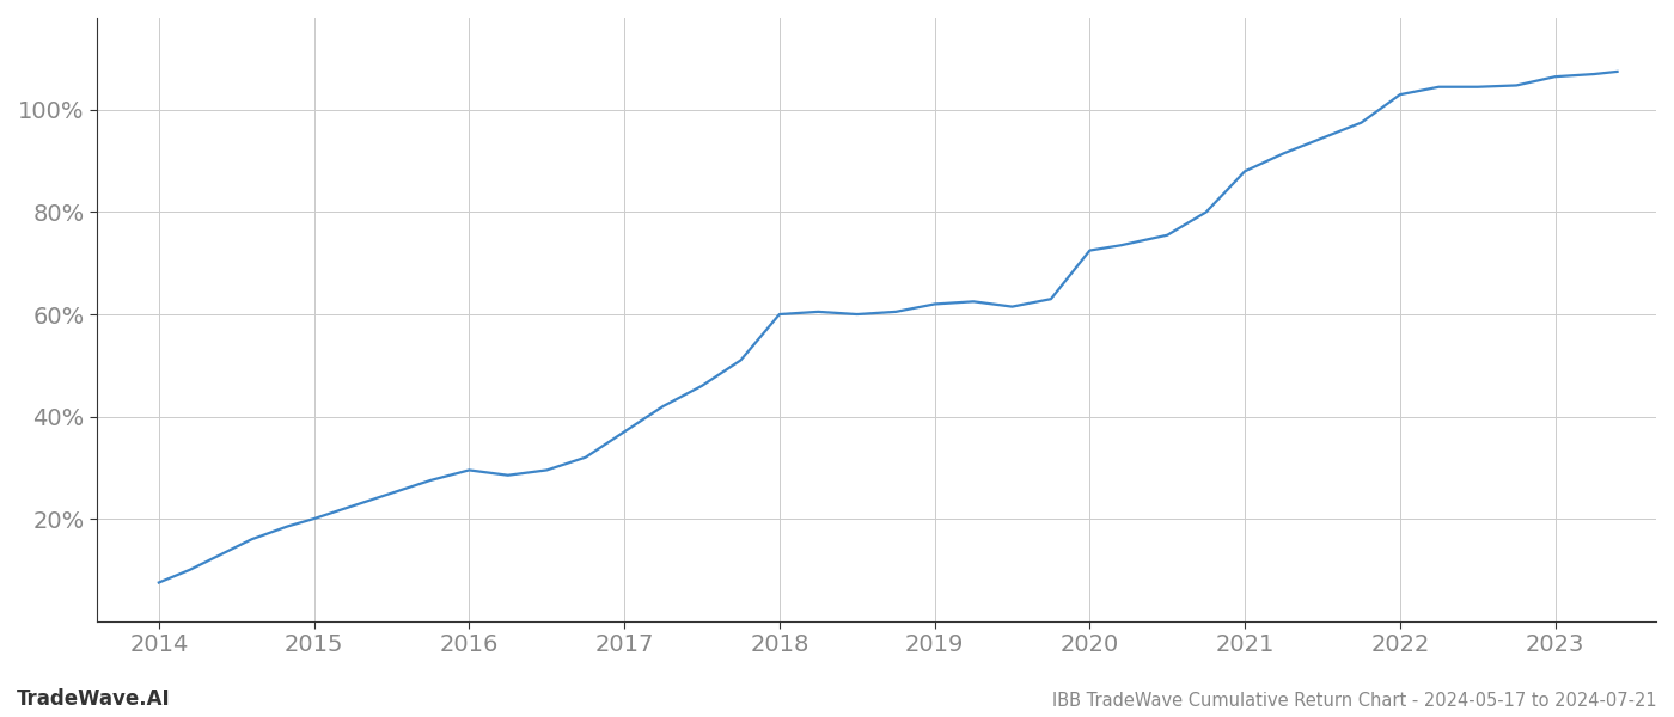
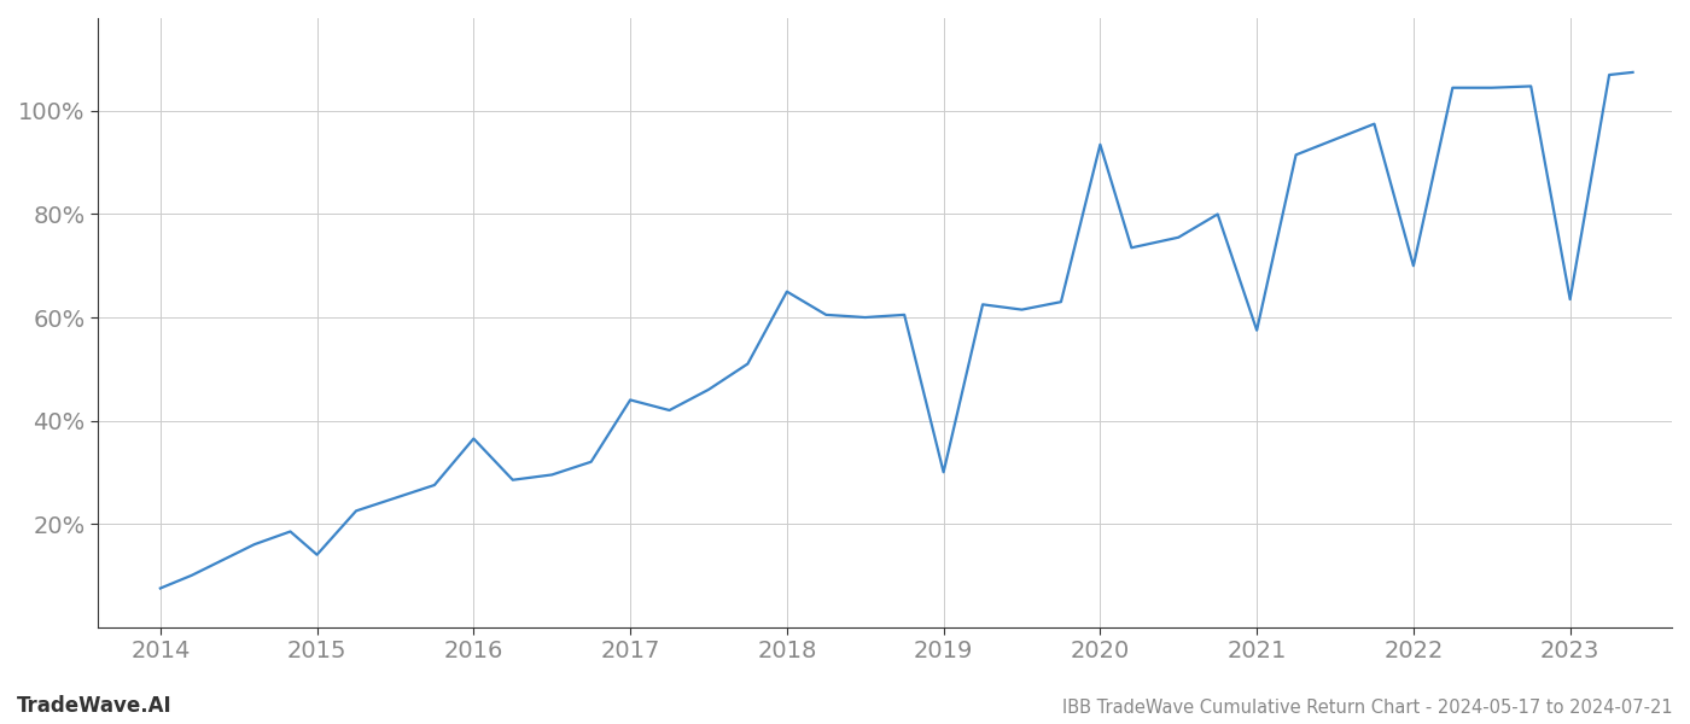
2015: 20.0% -> 14.0%
2016: 29.5% -> 36.5%
2017: 37.0% -> 44.0%
2018: 60.0% -> 65.0%
2019: 62.0% -> 30.0%
2020: 72.5% -> 93.5%
2021: 88.0% -> 57.5%
2022: 103.0% -> 70.0%
2023: 106.5% -> 63.5%
